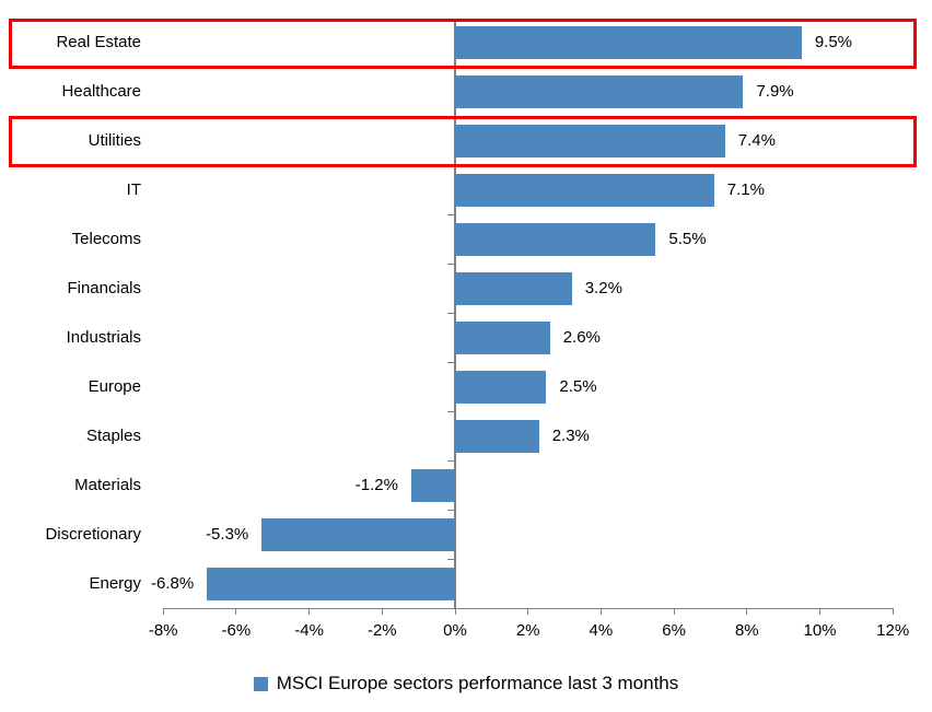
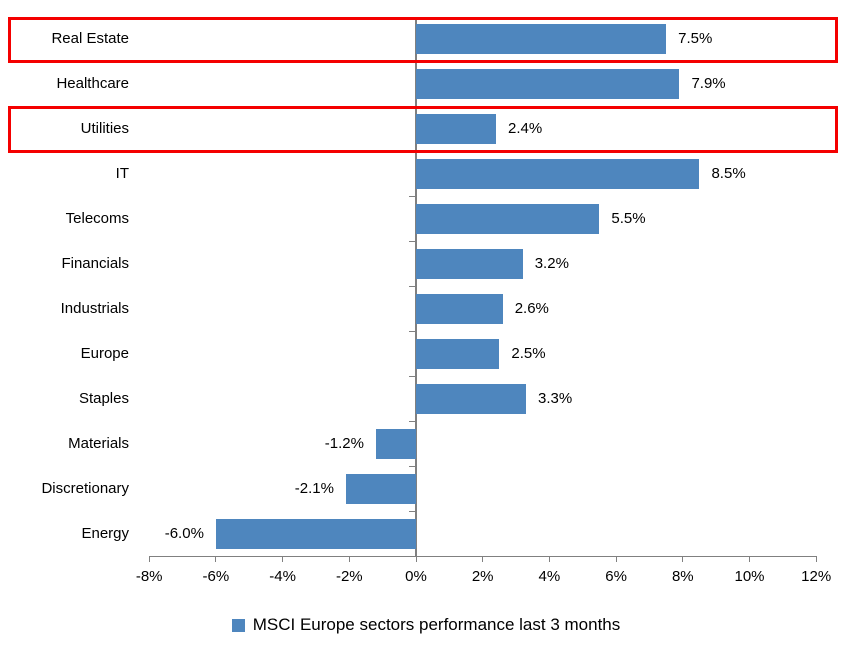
Real Estate: 9.5% -> 7.5%
Utilities: 7.4% -> 2.4%
IT: 7.1% -> 8.5%
Staples: 2.3% -> 3.3%
Discretionary: -5.3% -> -2.1%
Energy: -6.8% -> -6.0%
